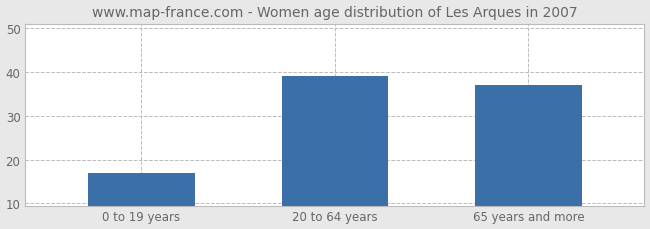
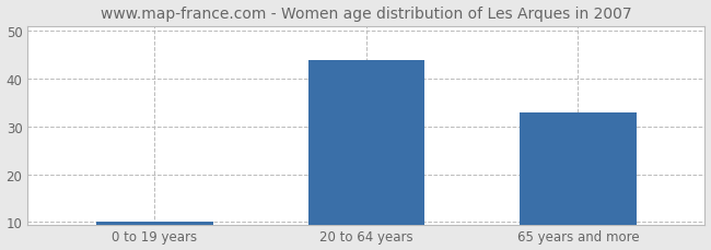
0 to 19 years: 17 -> 10
20 to 64 years: 39 -> 44
65 years and more: 37 -> 33
